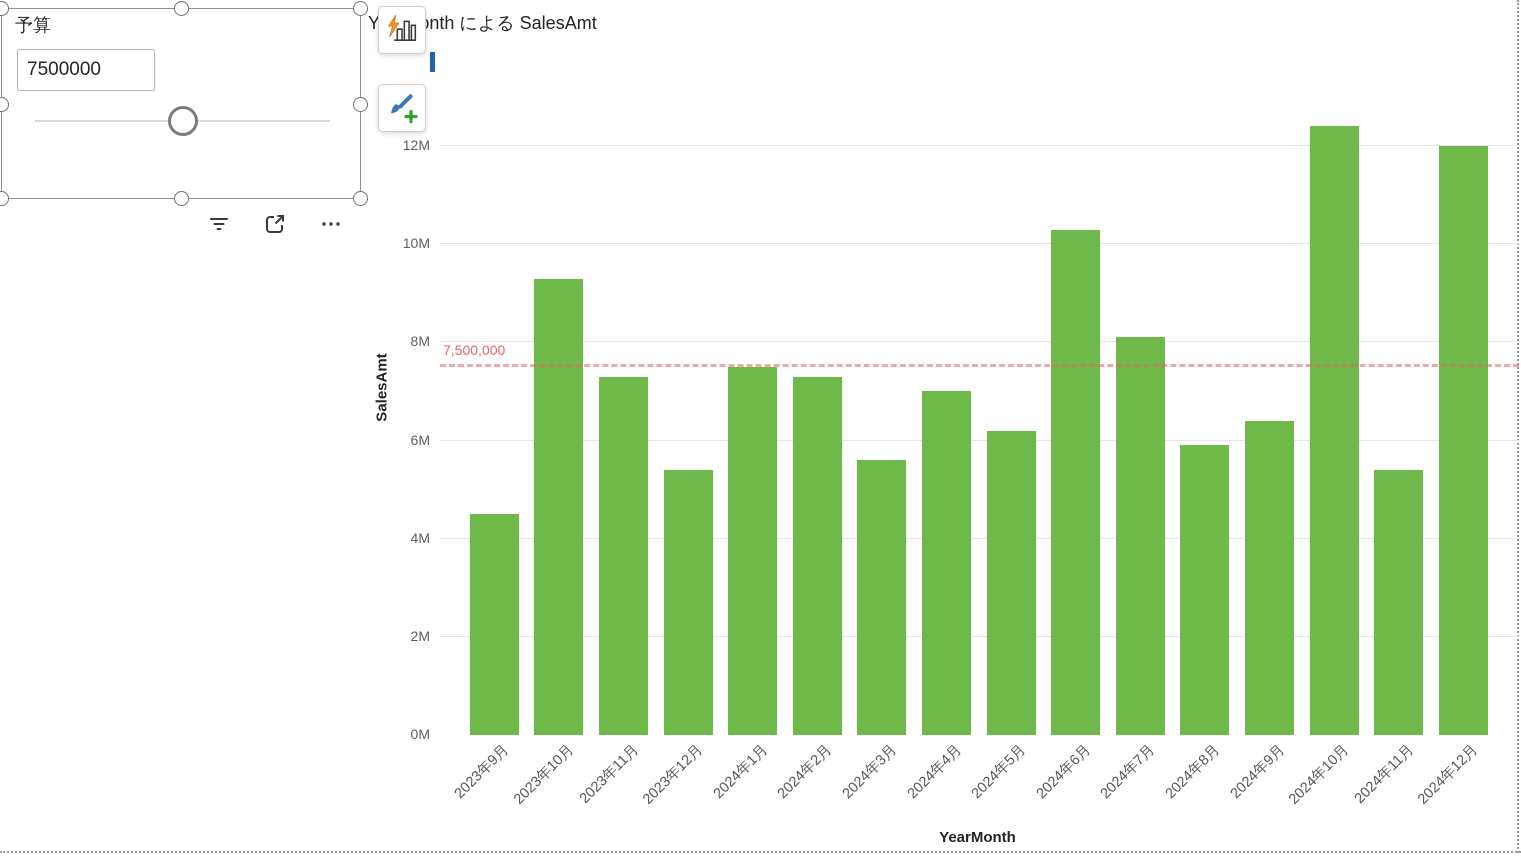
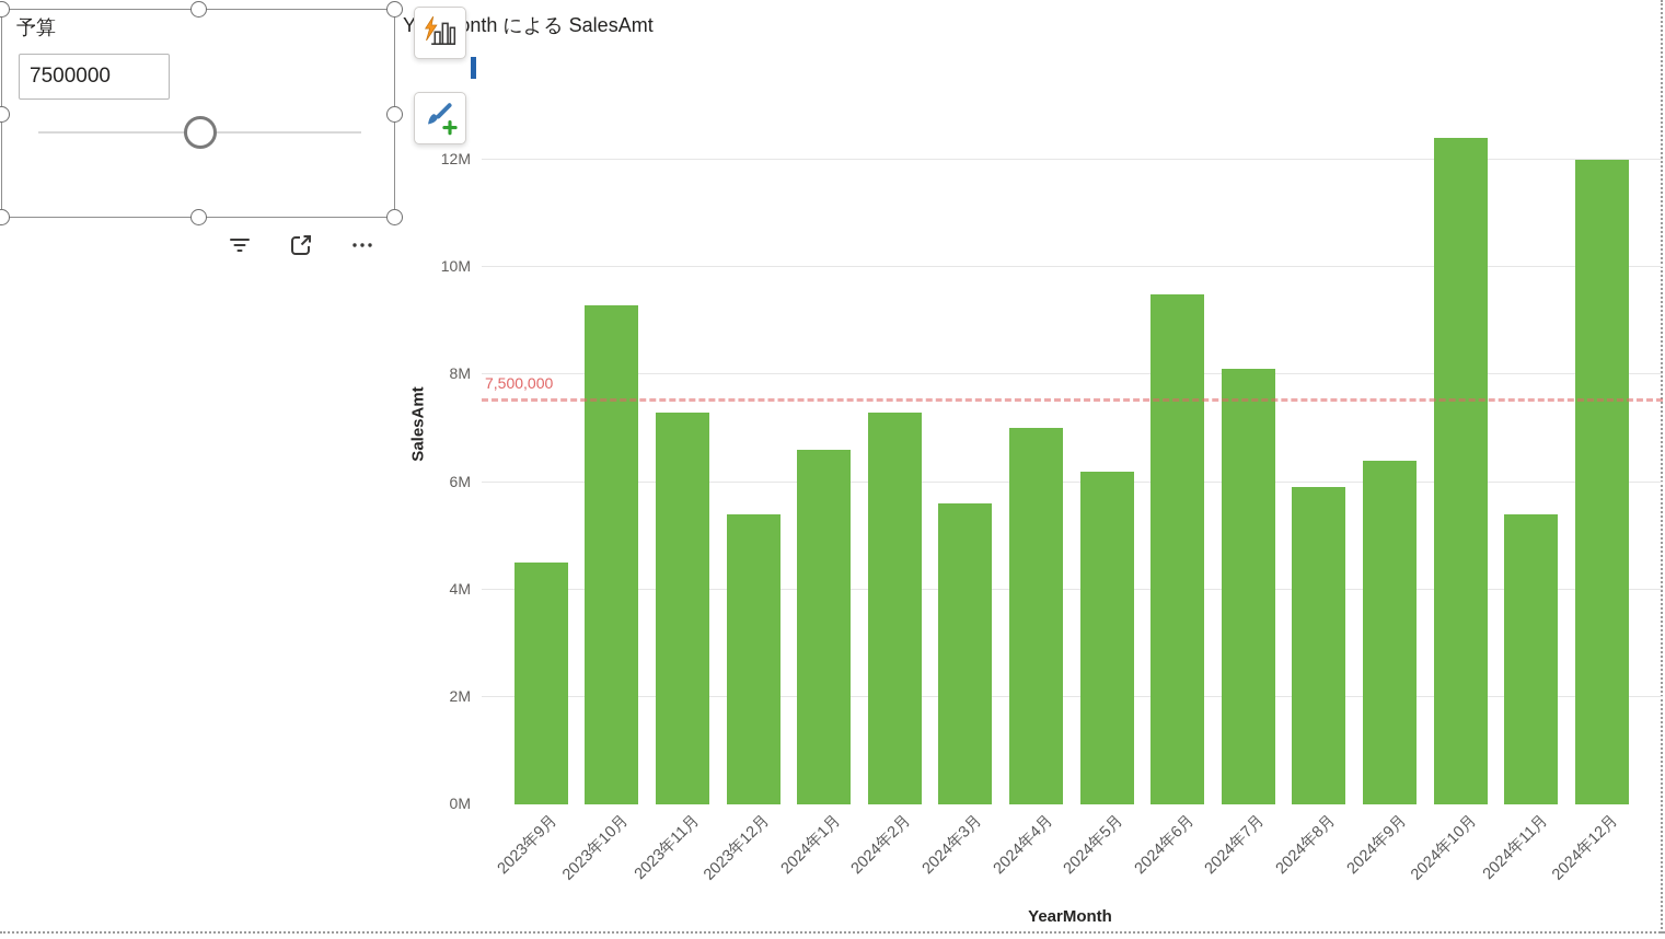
2024年1月: 7.5M -> 6.6M
2024年6月: 10.3M -> 9.5M
